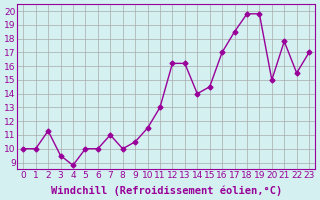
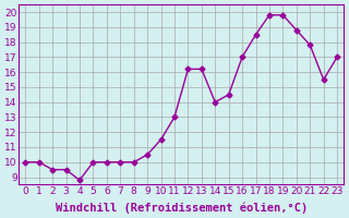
2: 11.3 -> 9.5
7: 11.0 -> 10.0
20: 15.0 -> 18.8
